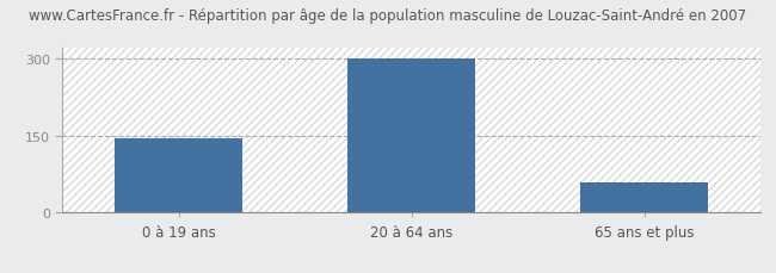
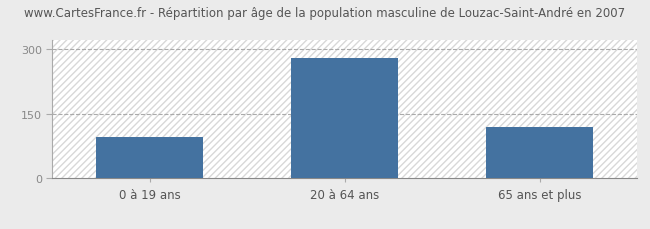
0 à 19 ans: 145 -> 95
20 à 64 ans: 300 -> 280
65 ans et plus: 60 -> 120
